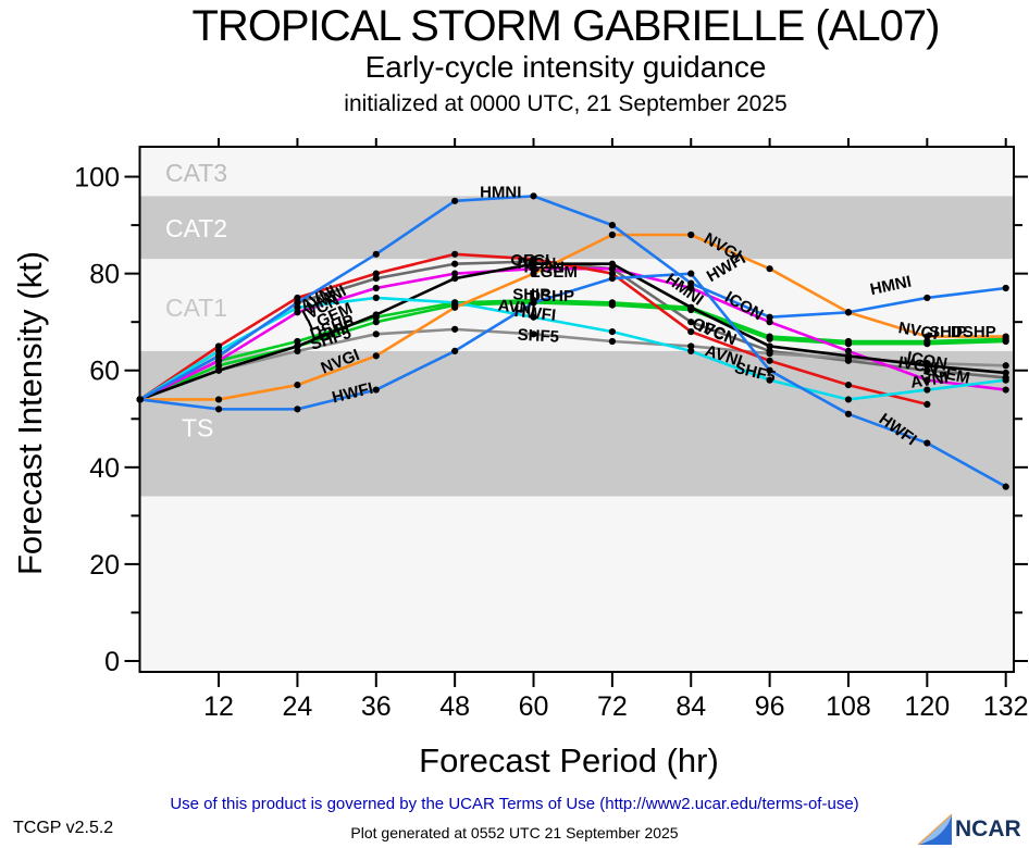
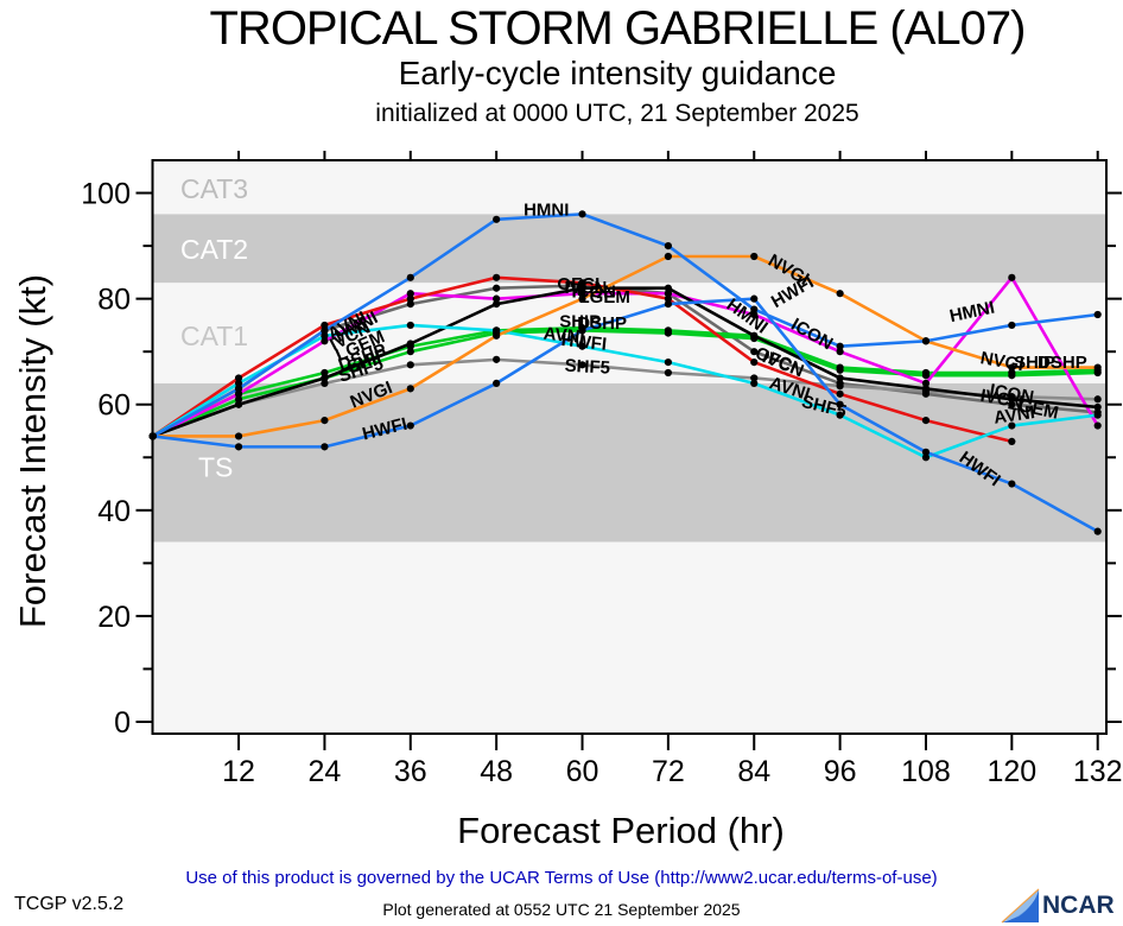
LGEM/36: 77 -> 81
AVNI/108: 54 -> 50
LGEM/120: 58 -> 84
